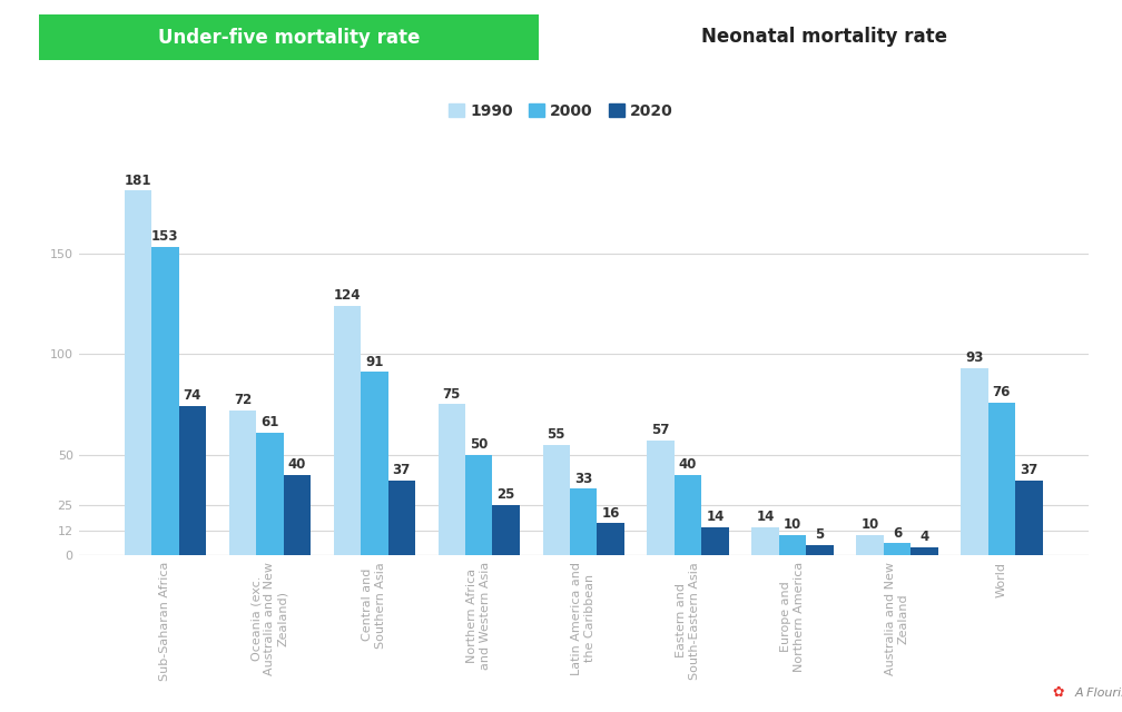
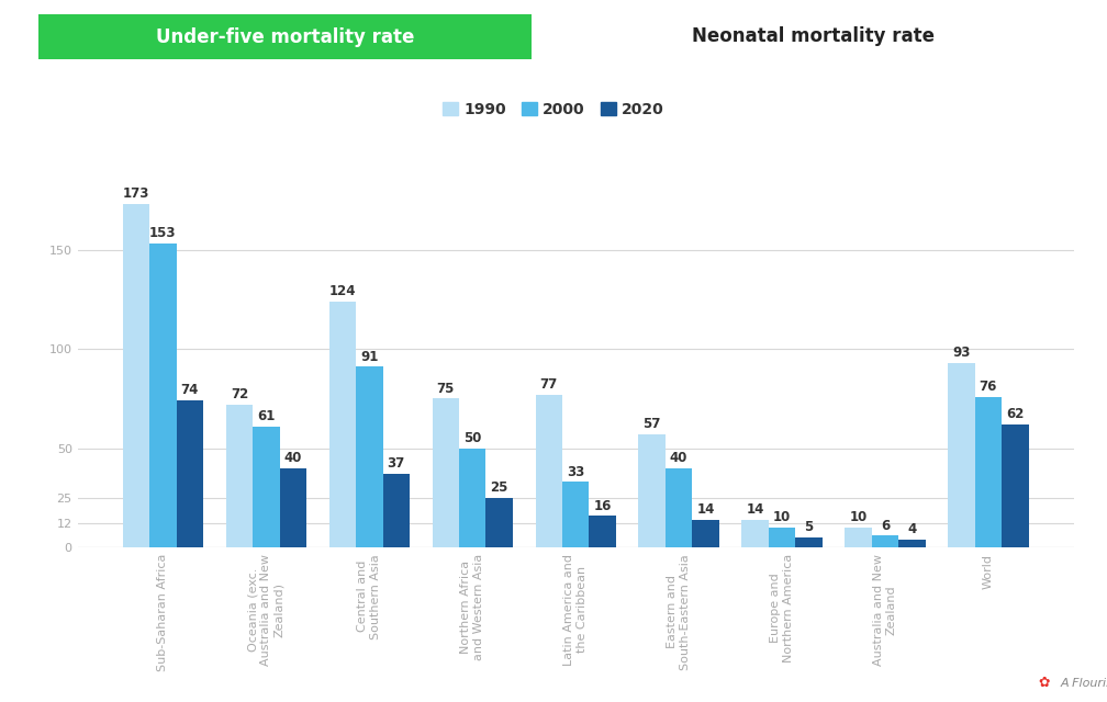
1990/Sub-Saharan Africa: 181 -> 173
1990/Latin America and the Caribbean: 55 -> 77
2020/World: 37 -> 62
